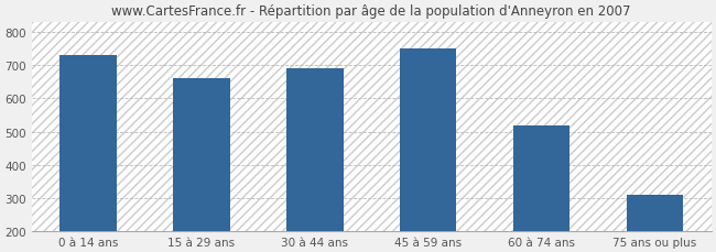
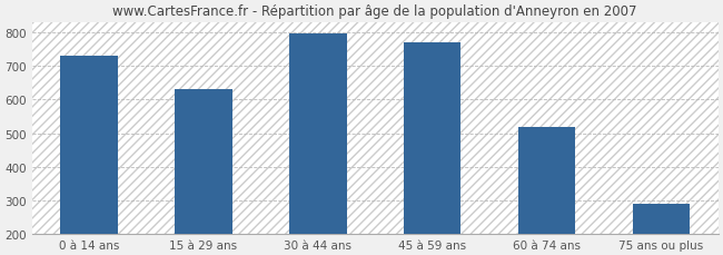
15 à 29 ans: 660 -> 632
30 à 44 ans: 690 -> 798
45 à 59 ans: 750 -> 772
75 ans ou plus: 310 -> 290
